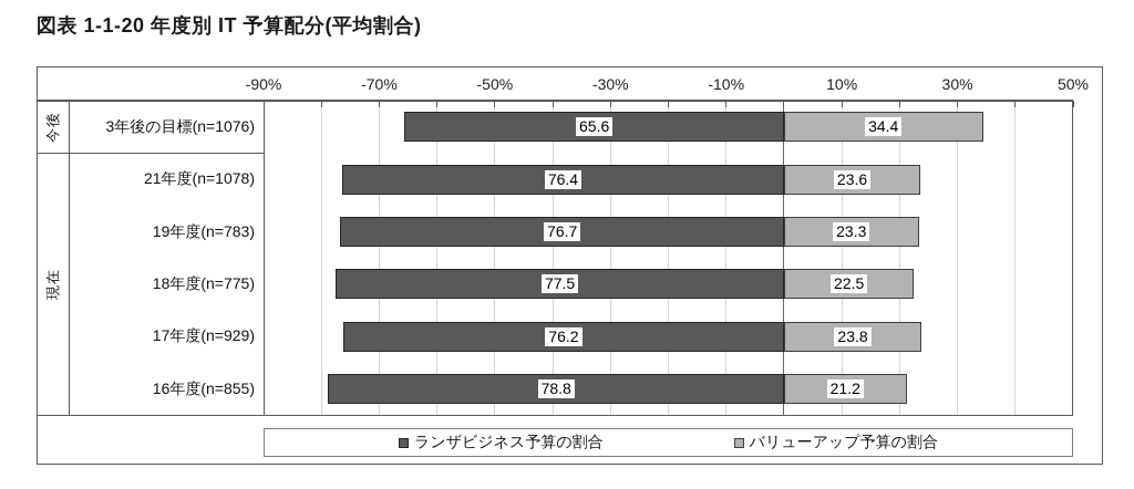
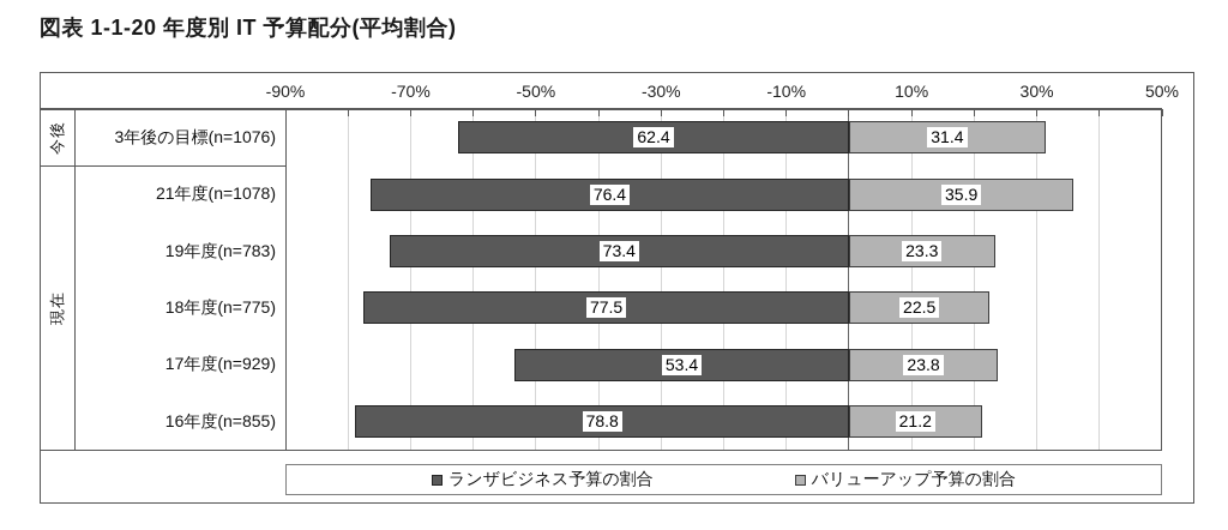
ランザビジネス予算の割合/3年後の目標(n=1076): 65.6 -> 62.4
バリューアップ予算の割合/3年後の目標(n=1076): 34.4 -> 31.4
バリューアップ予算の割合/21年度(n=1078): 23.6 -> 35.9
ランザビジネス予算の割合/19年度(n=783): 76.7 -> 73.4
ランザビジネス予算の割合/17年度(n=929): 76.2 -> 53.4
